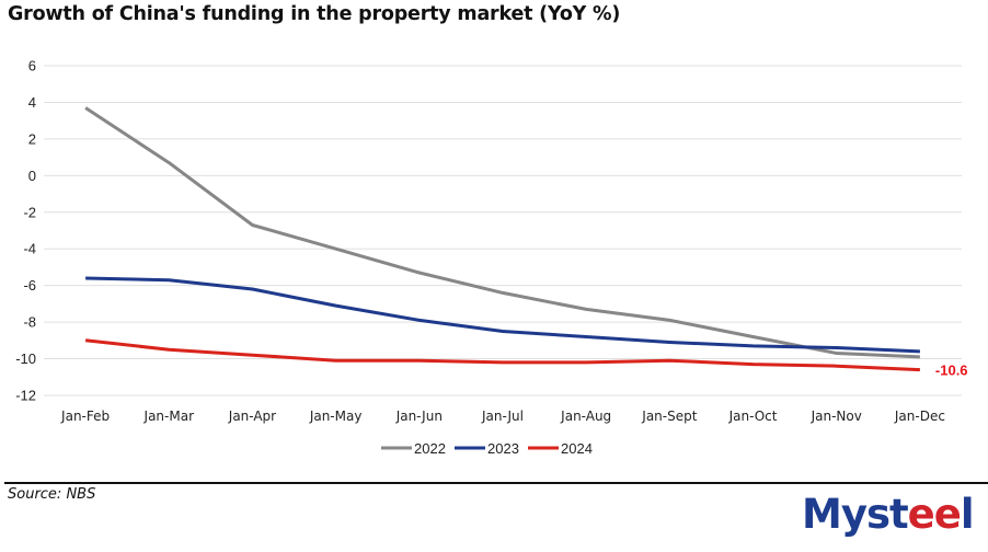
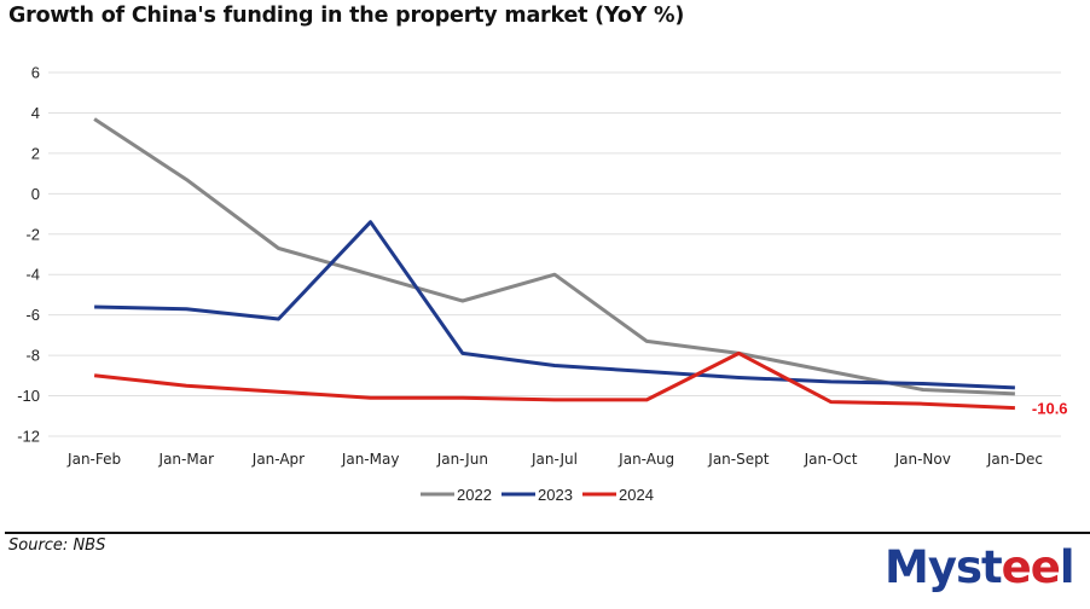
2023/Jan-May: -7.1 -> -1.4
2022/Jan-Jul: -6.4 -> -4.0
2024/Jan-Sept: -10.1 -> -7.9
